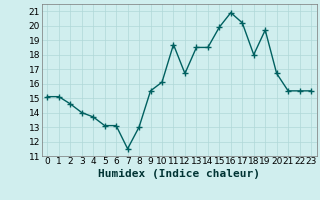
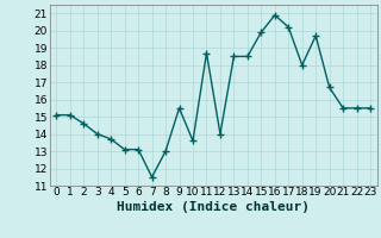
10: 16.1 -> 13.6
12: 16.7 -> 14.0
